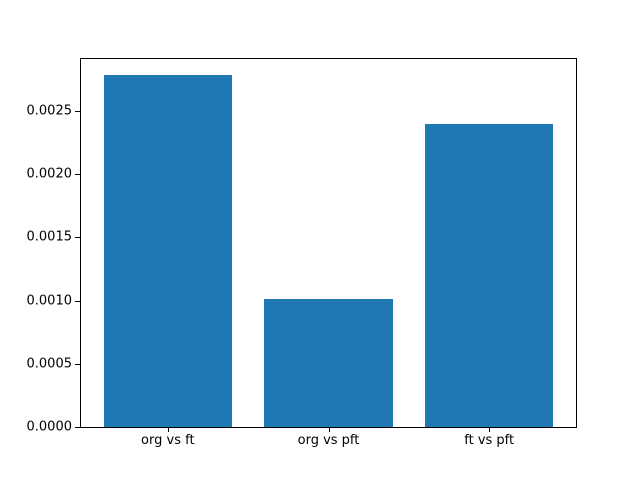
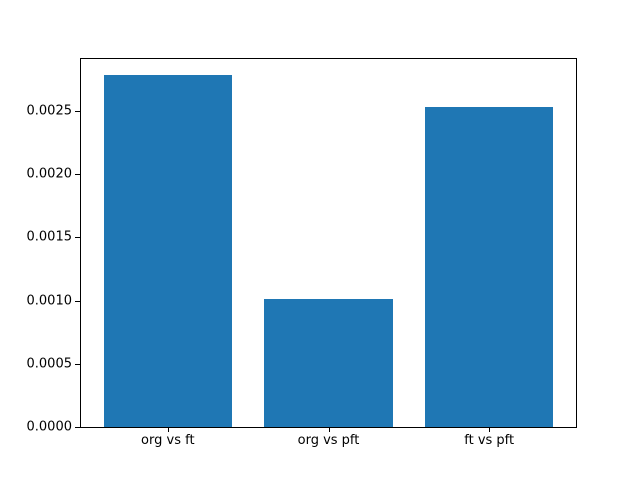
ft vs pft: 0.00240 -> 0.00253
